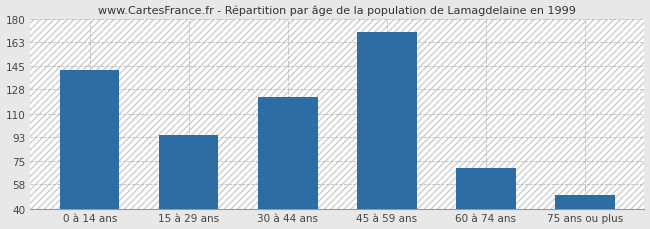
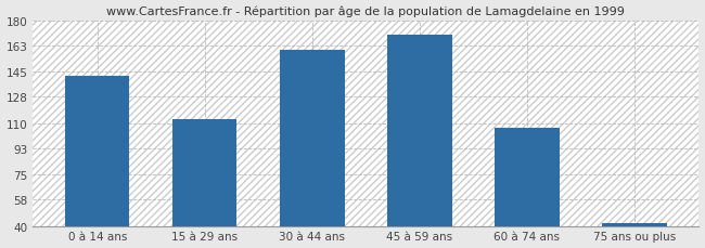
15 à 29 ans: 94 -> 113
30 à 44 ans: 122 -> 160
60 à 74 ans: 70 -> 107
75 ans ou plus: 50 -> 42
